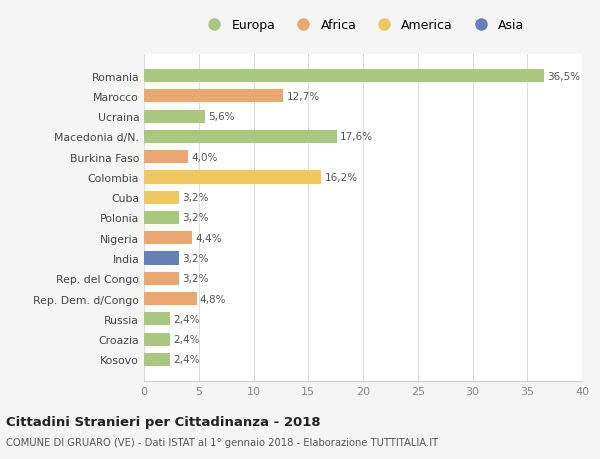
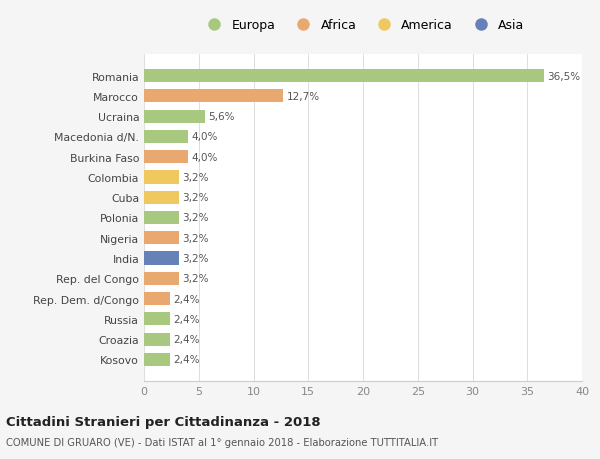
Macedonia d/N.: 17,6% -> 4,0%
Colombia: 16,2% -> 3,2%
Nigeria: 4,4% -> 3,2%
Rep. Dem. d/Congo: 4,8% -> 2,4%
